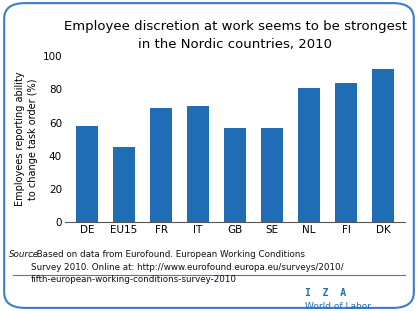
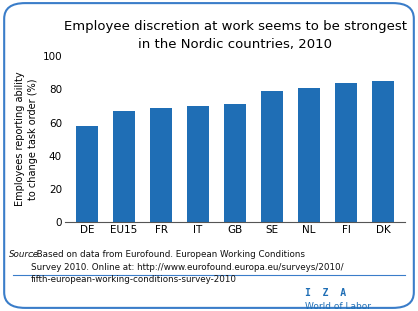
EU15: 45 -> 67
GB: 57 -> 71
SE: 57 -> 79
DK: 92 -> 85
